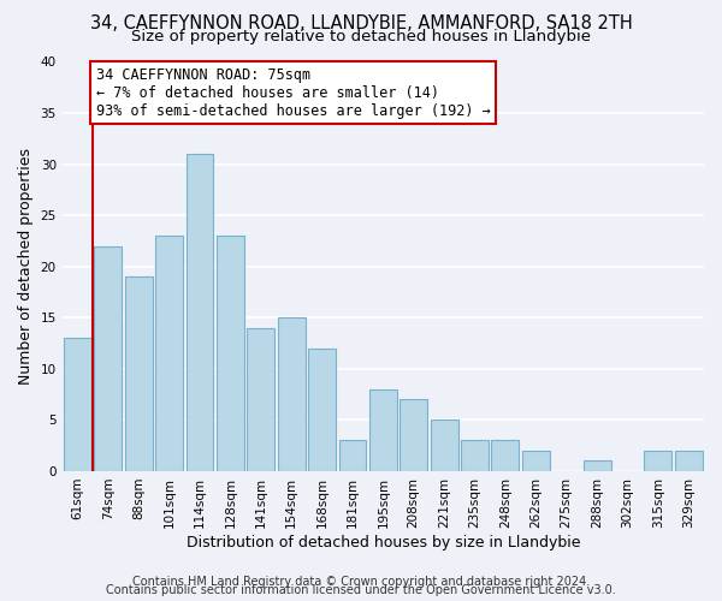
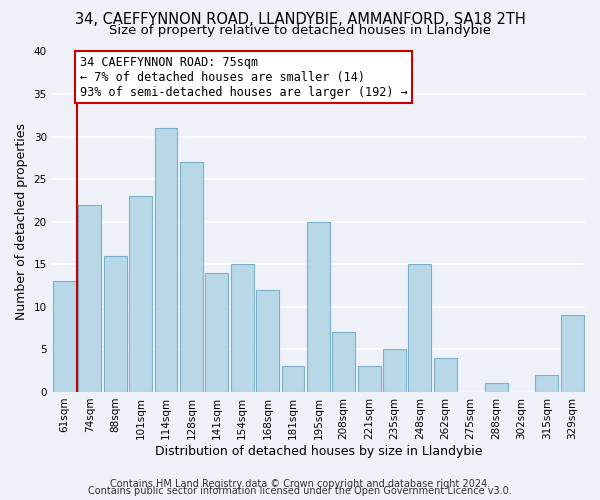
88sqm: 19 -> 16
128sqm: 23 -> 27
195sqm: 8 -> 20
221sqm: 5 -> 3
235sqm: 3 -> 5
248sqm: 3 -> 15
262sqm: 2 -> 4
329sqm: 2 -> 9
